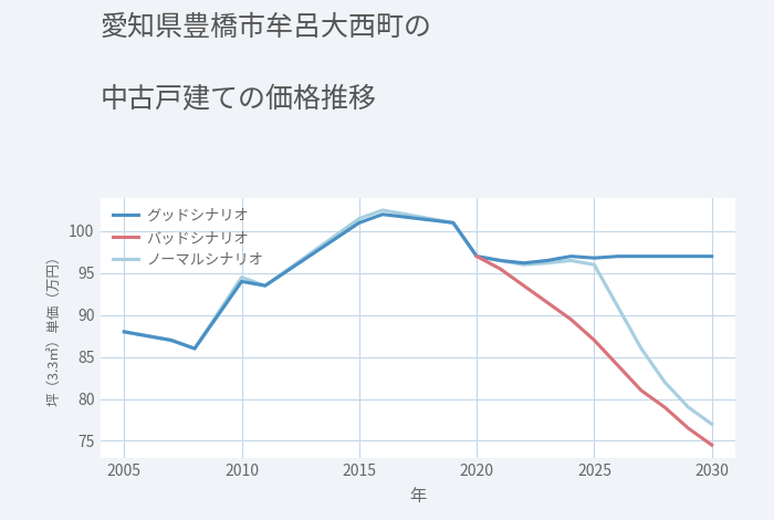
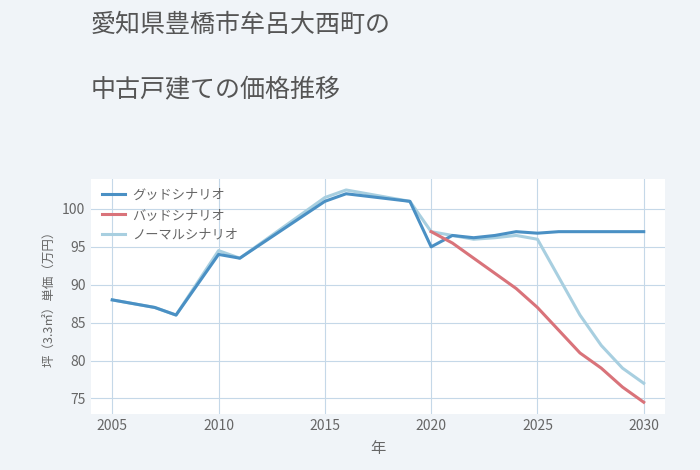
グッドシナリオ/2020: 97.0 -> 95.0
